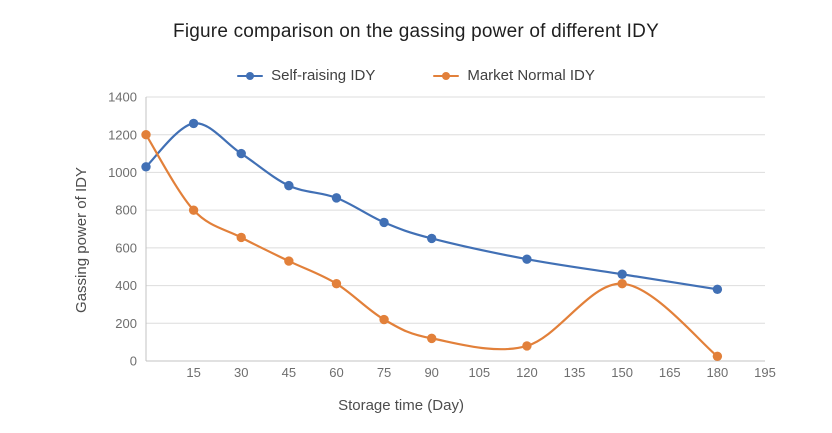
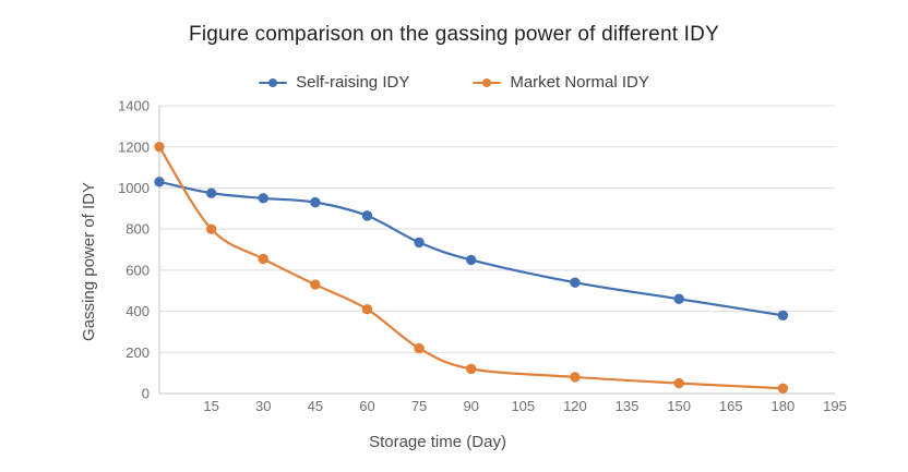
Self-raising IDY/15: 1260 -> 980
Self-raising IDY/30: 1100 -> 950
Market Normal IDY/150: 410 -> 50
